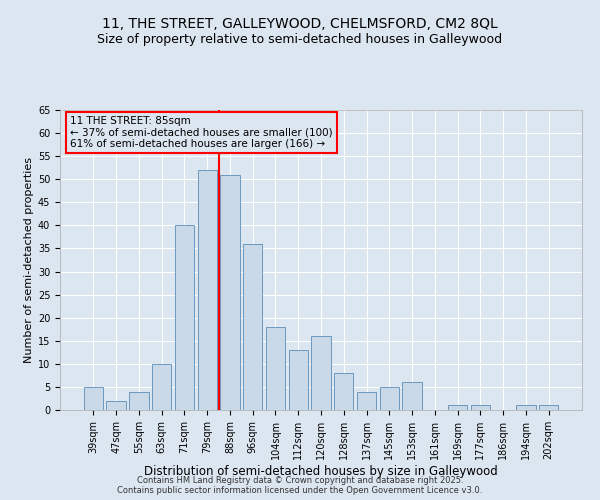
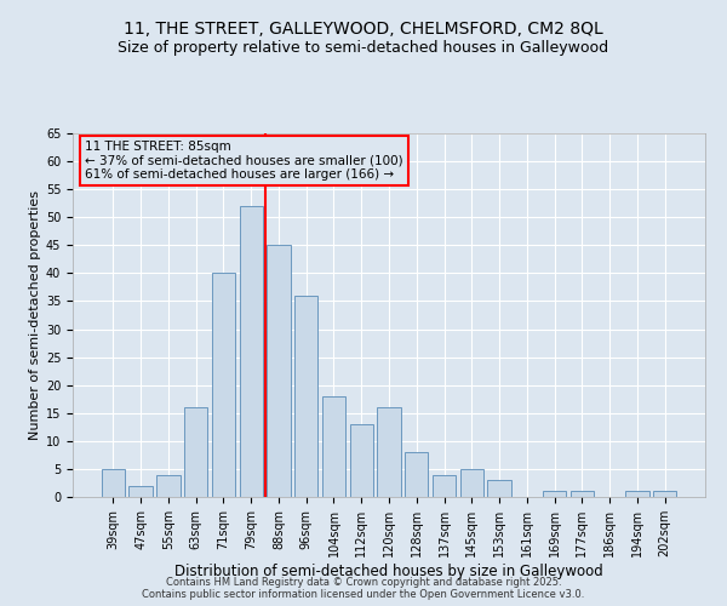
63sqm: 10 -> 16
88sqm: 51 -> 45
153sqm: 6 -> 3
